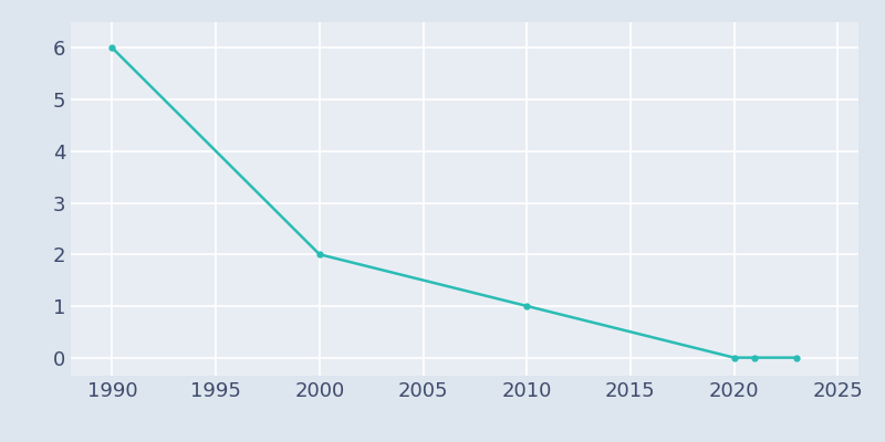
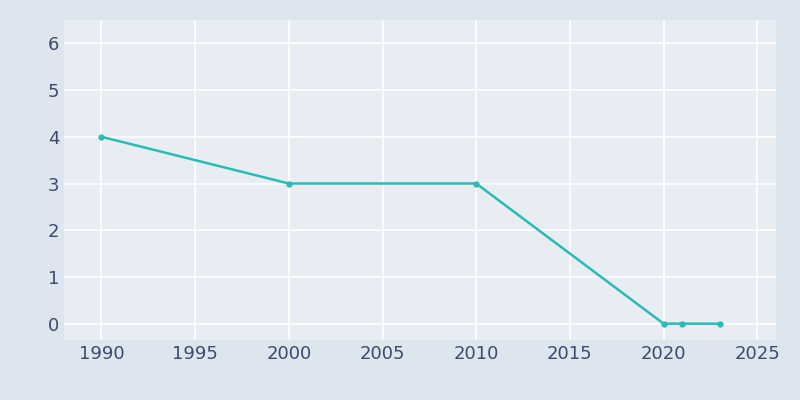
1990: 6 -> 4
2000: 2 -> 3
2010: 1 -> 3
